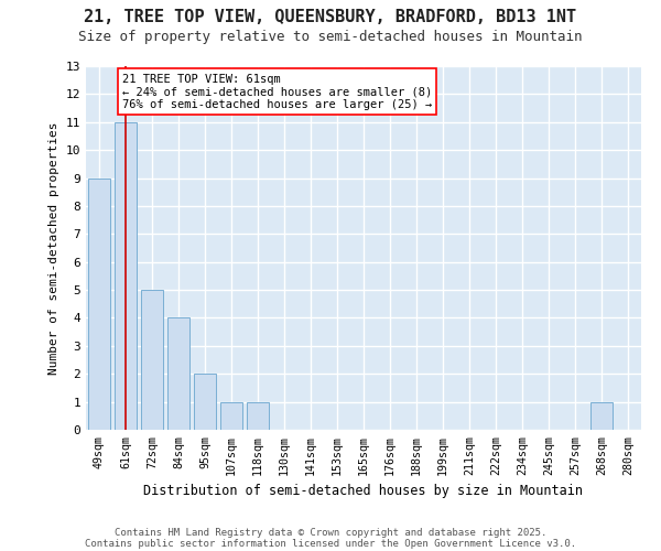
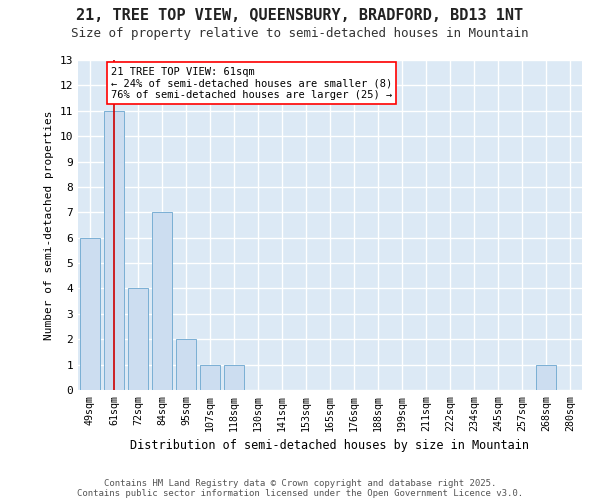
49sqm: 9 -> 6
72sqm: 5 -> 4
84sqm: 4 -> 7
